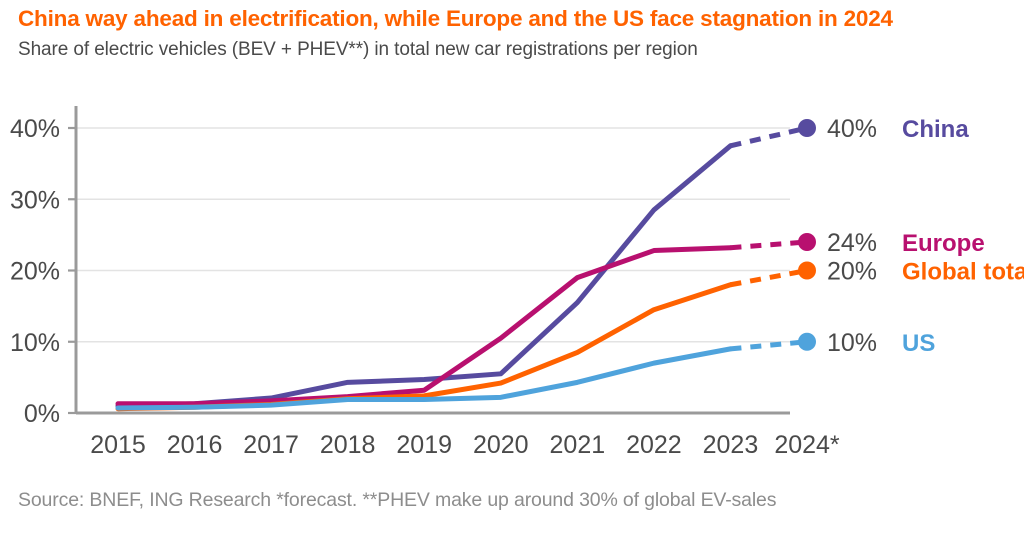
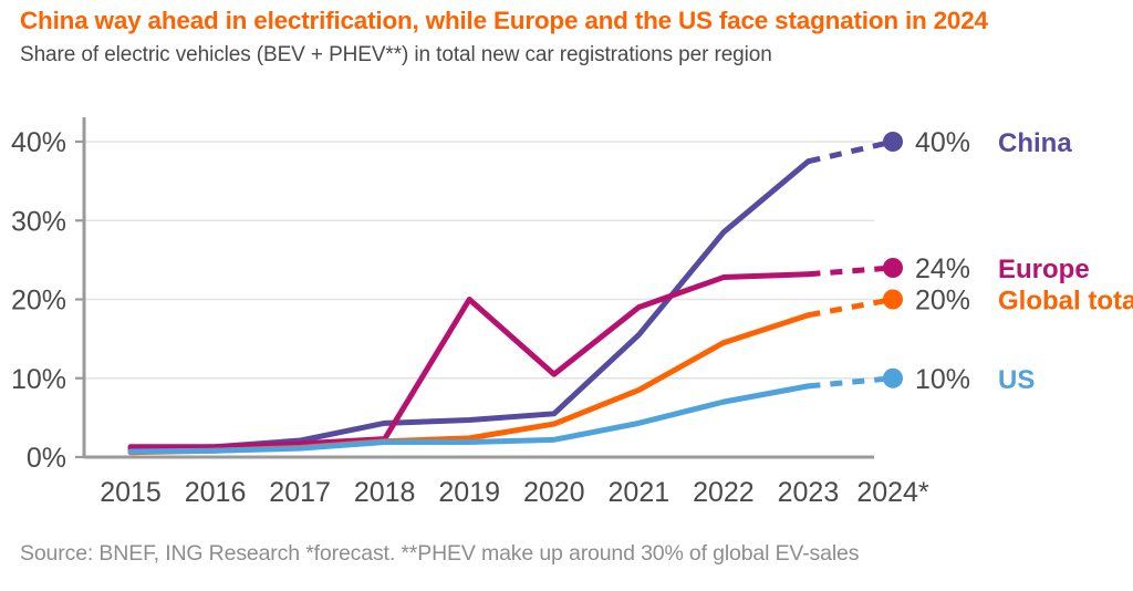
Europe/2019: 3% -> 20%
